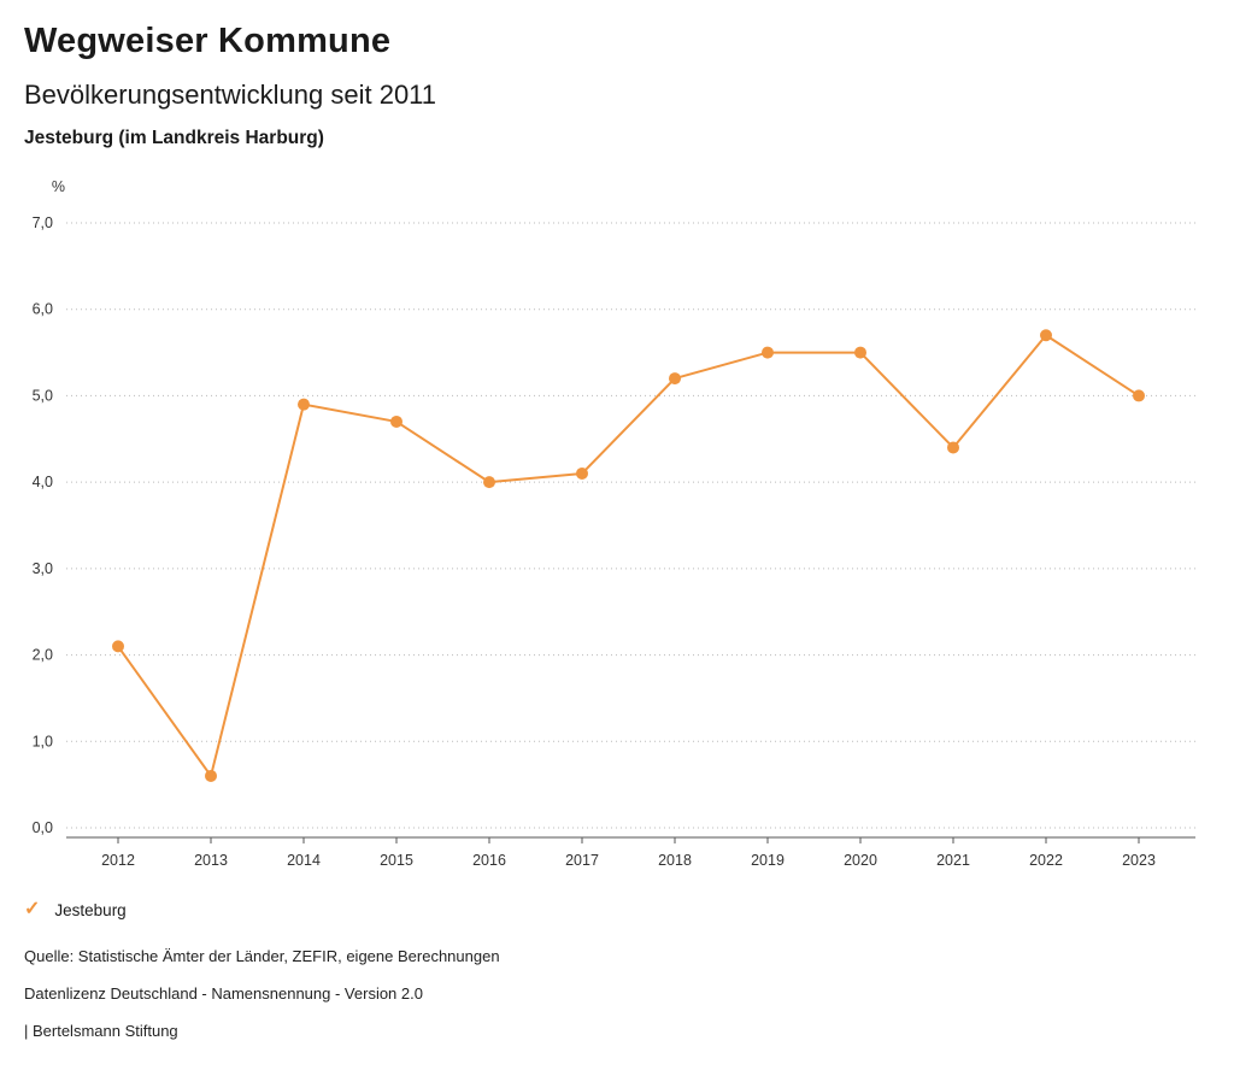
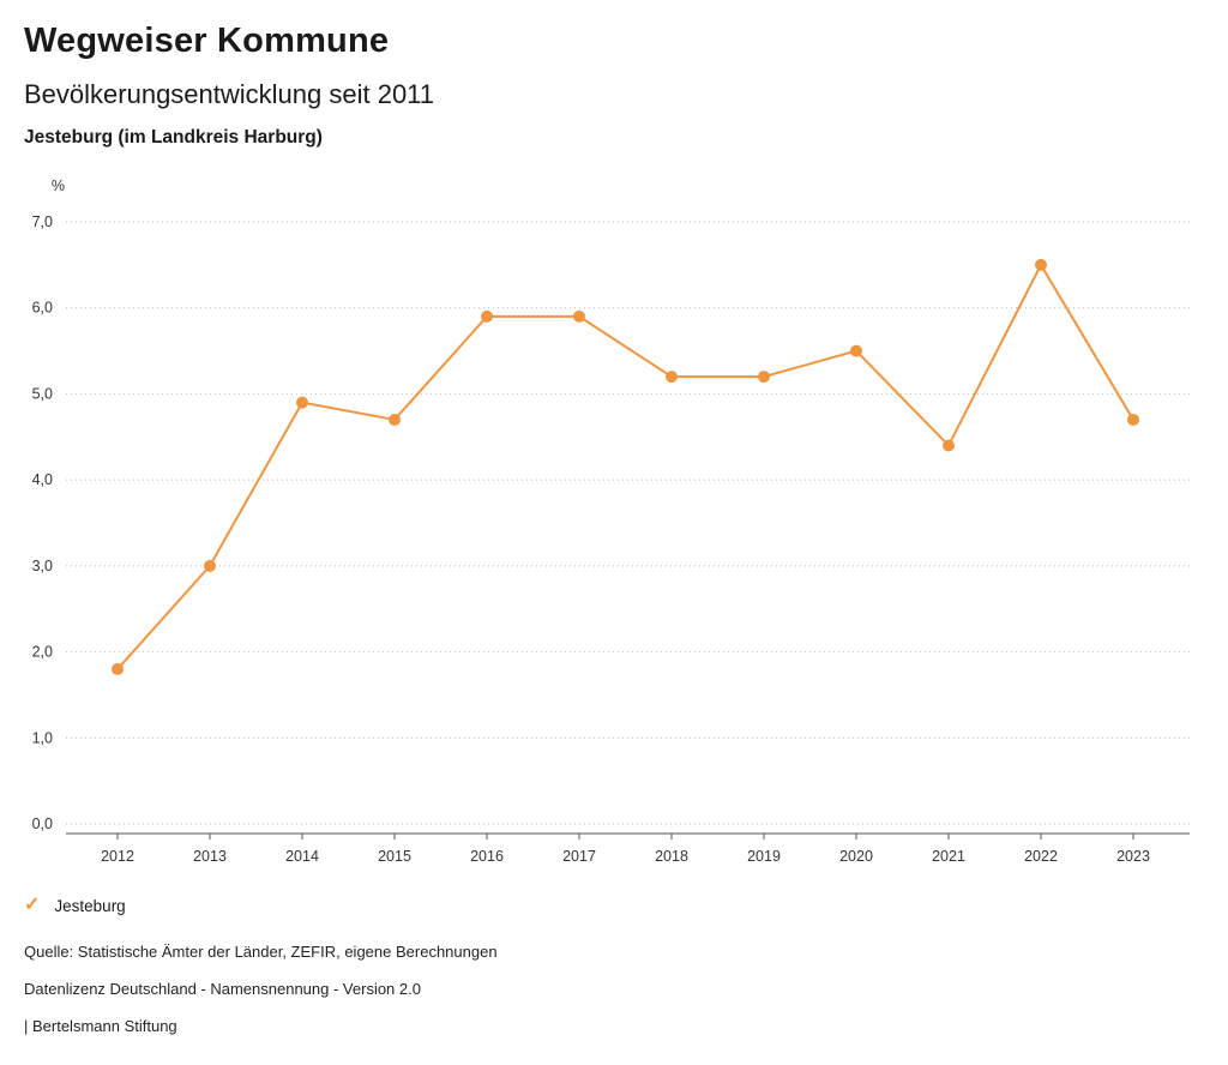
2012: 2,1 -> 1,8
2013: 0,6 -> 3,0
2016: 4,0 -> 5,9
2017: 4,1 -> 5,9
2019: 5,5 -> 5,2
2022: 5,7 -> 6,5
2023: 5,0 -> 4,7
